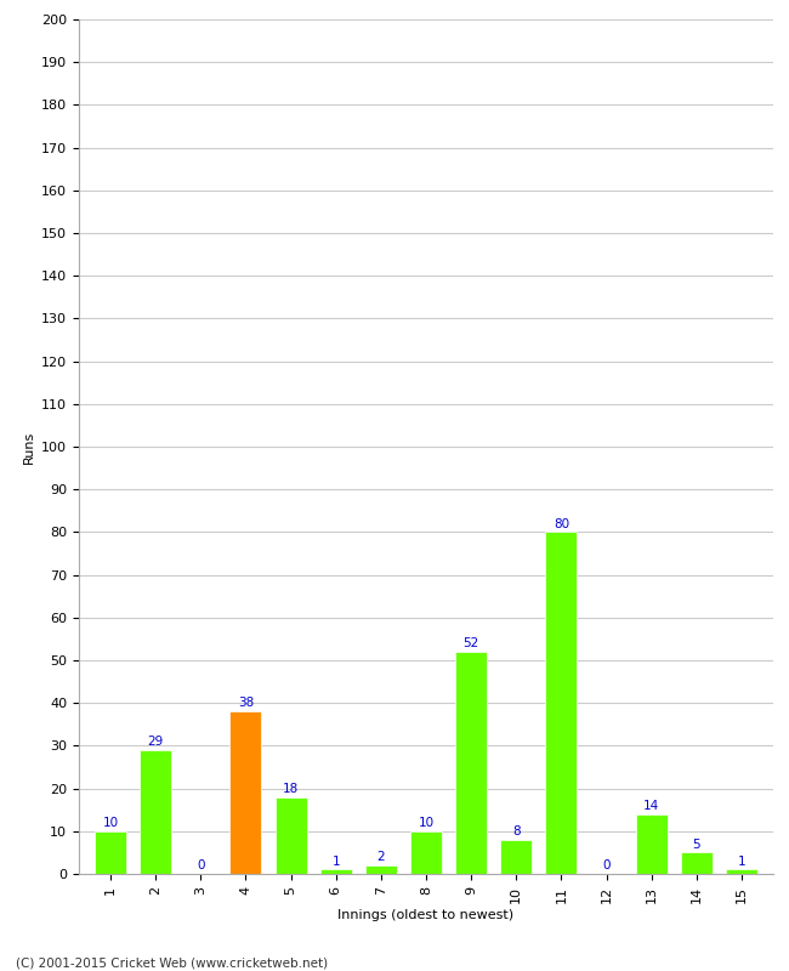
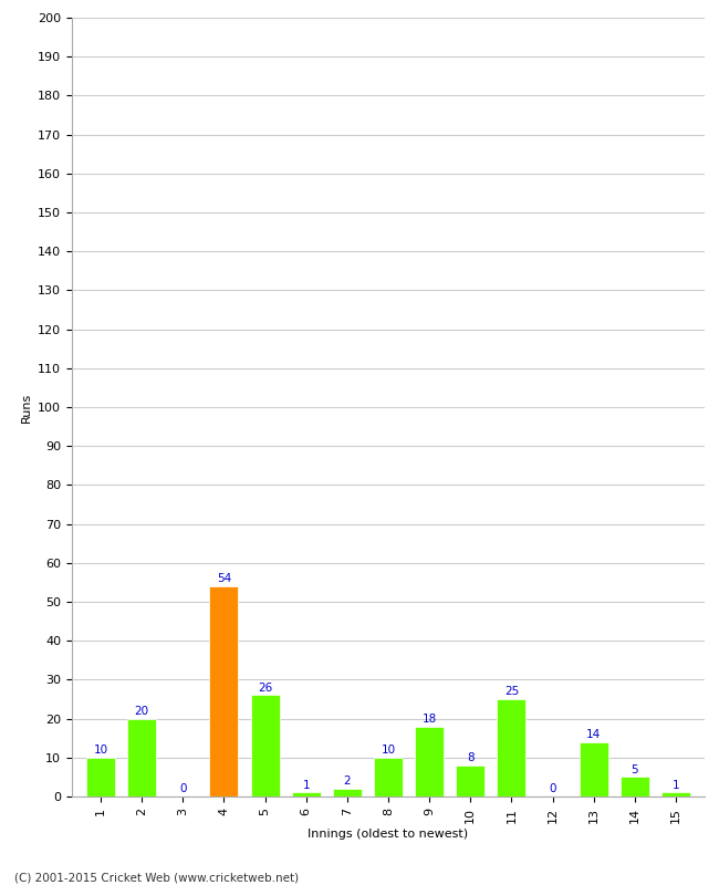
2: 29 -> 20
4: 38 -> 54
5: 18 -> 26
9: 52 -> 18
11: 80 -> 25
